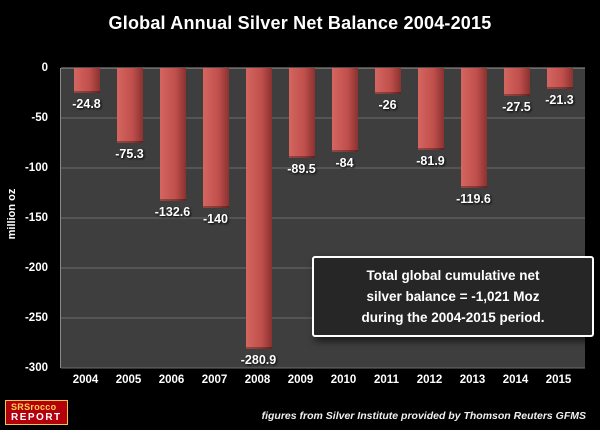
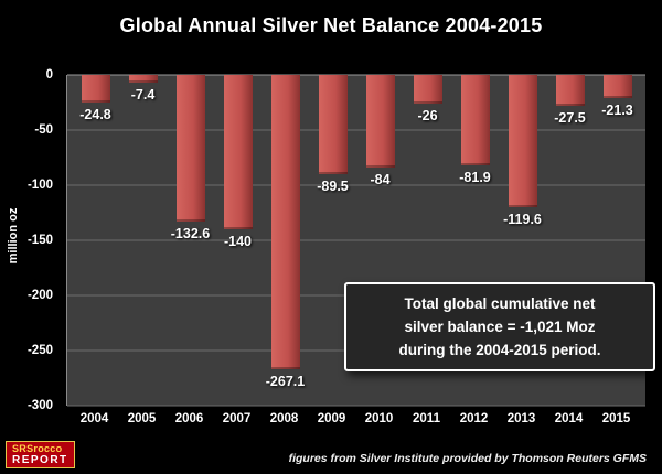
2005: -75.3 -> -7.4
2008: -280.9 -> -267.1
